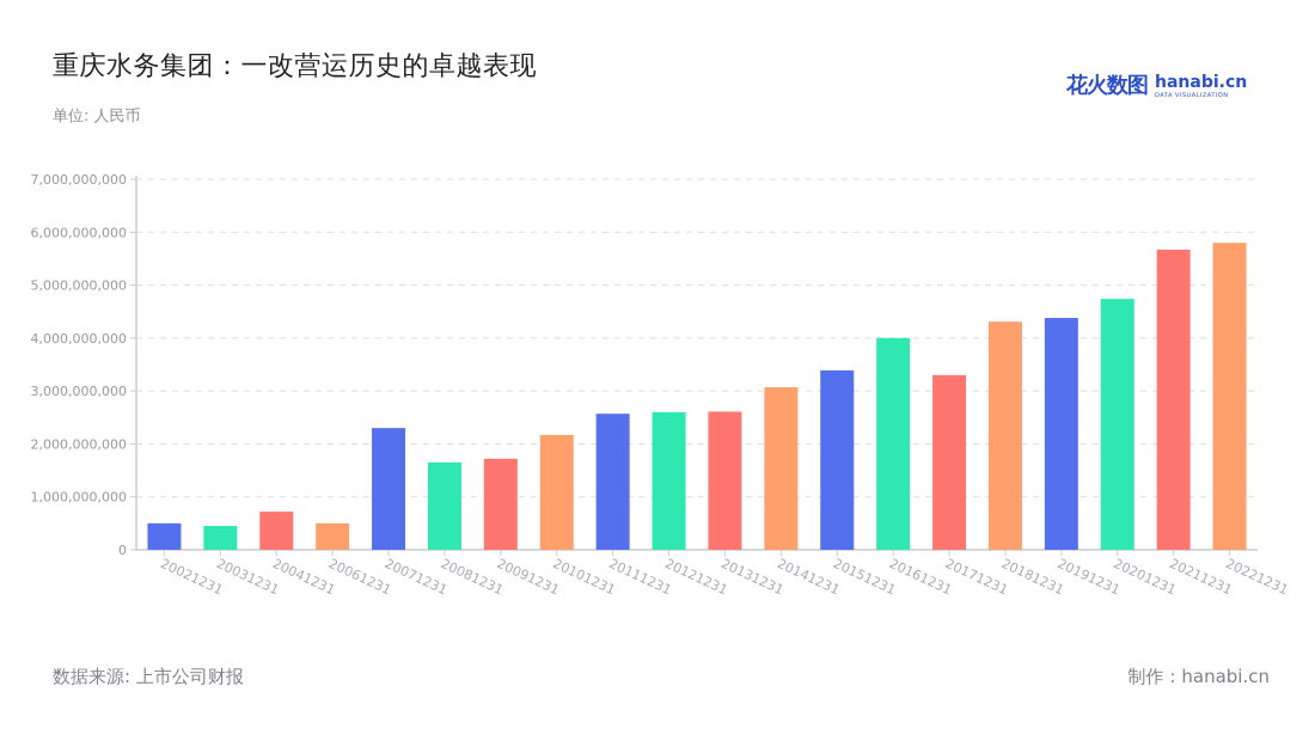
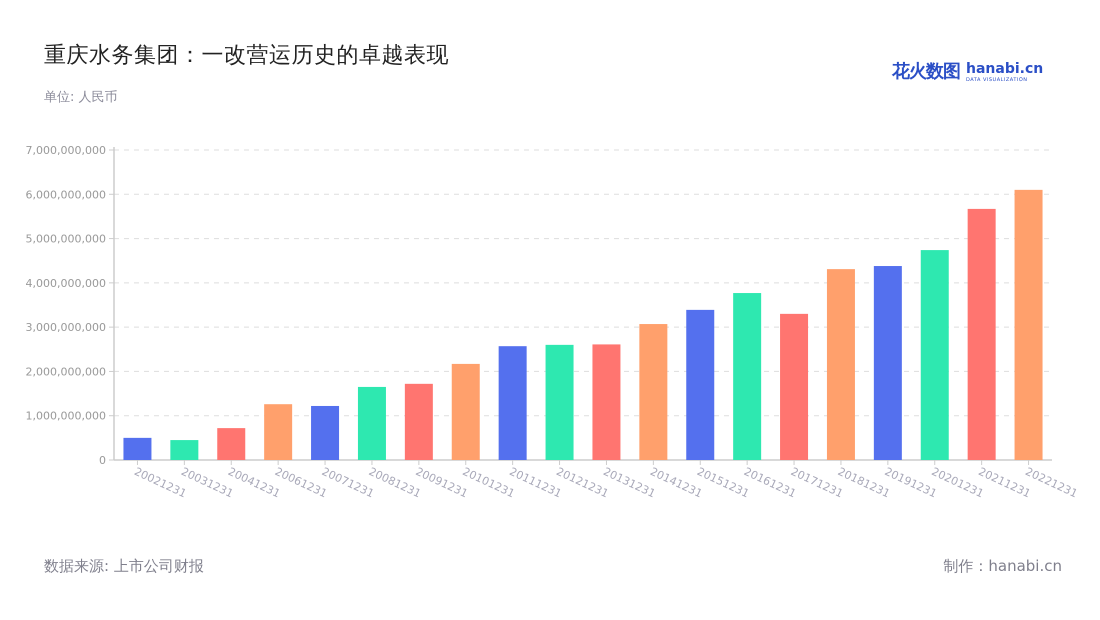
20061231: 500000000 -> 1300000000
20071231: 2300000000 -> 1200000000
20161231: 4000000000 -> 3800000000
20221231: 5800000000 -> 6100000000
